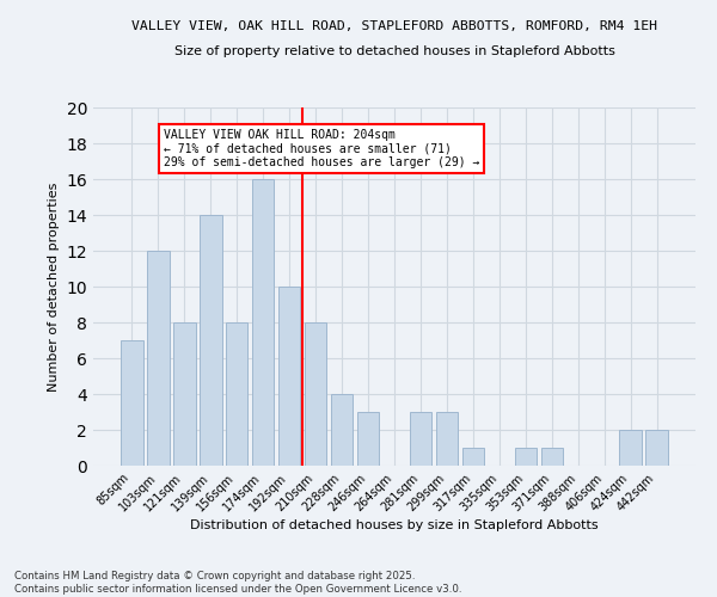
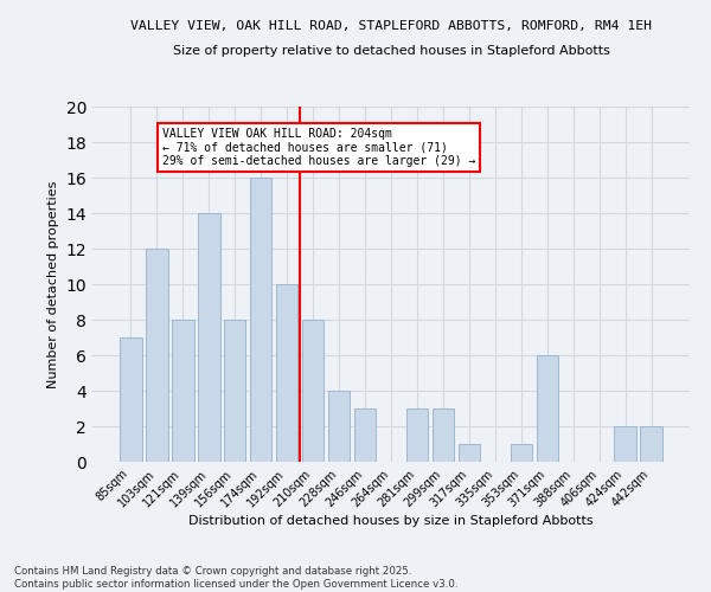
371sqm: 1 -> 6
